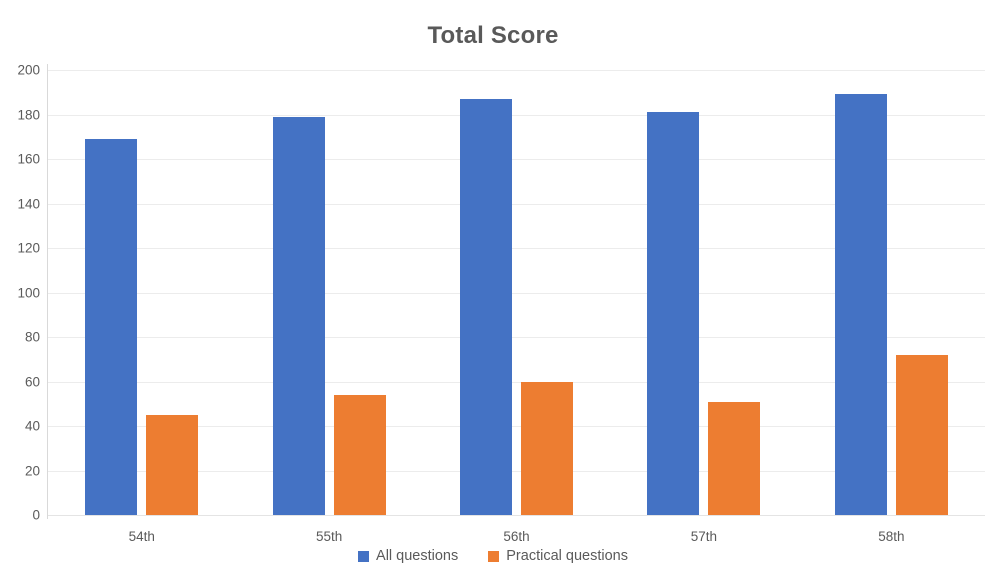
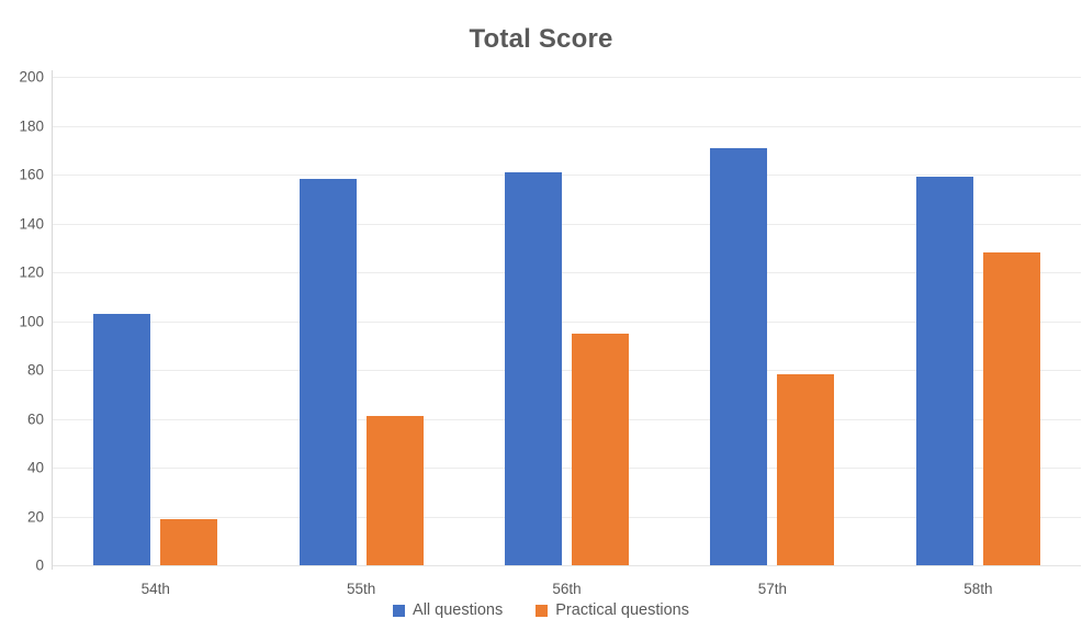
All questions/54th: 169 -> 103
Practical questions/54th: 45 -> 19
All questions/55th: 179 -> 158
Practical questions/55th: 54 -> 61
All questions/56th: 187 -> 161
Practical questions/56th: 60 -> 95
All questions/57th: 181 -> 171
Practical questions/57th: 51 -> 78
All questions/58th: 189 -> 159
Practical questions/58th: 72 -> 128
